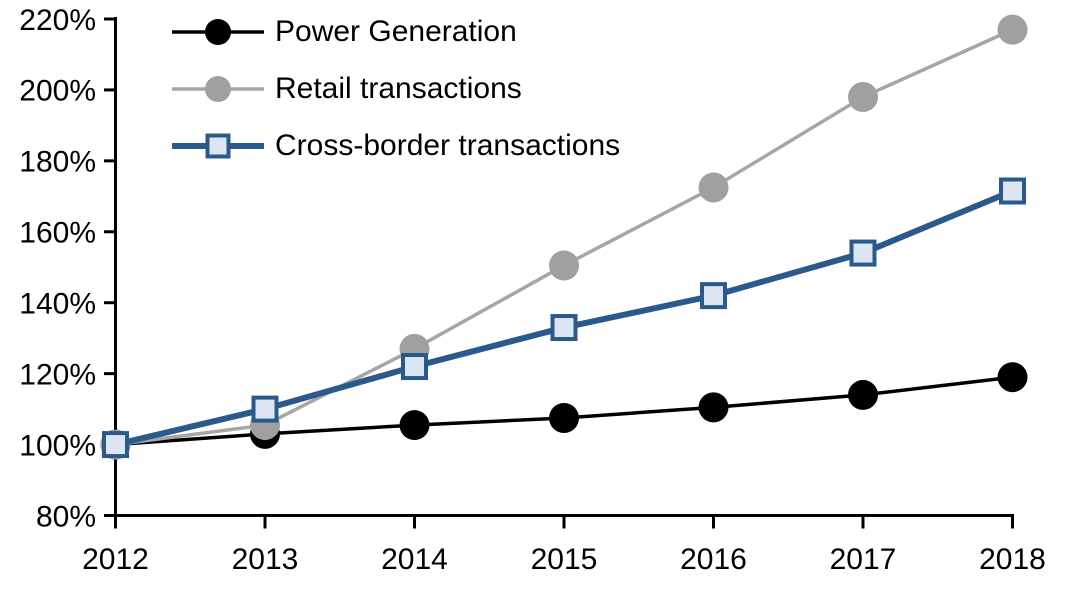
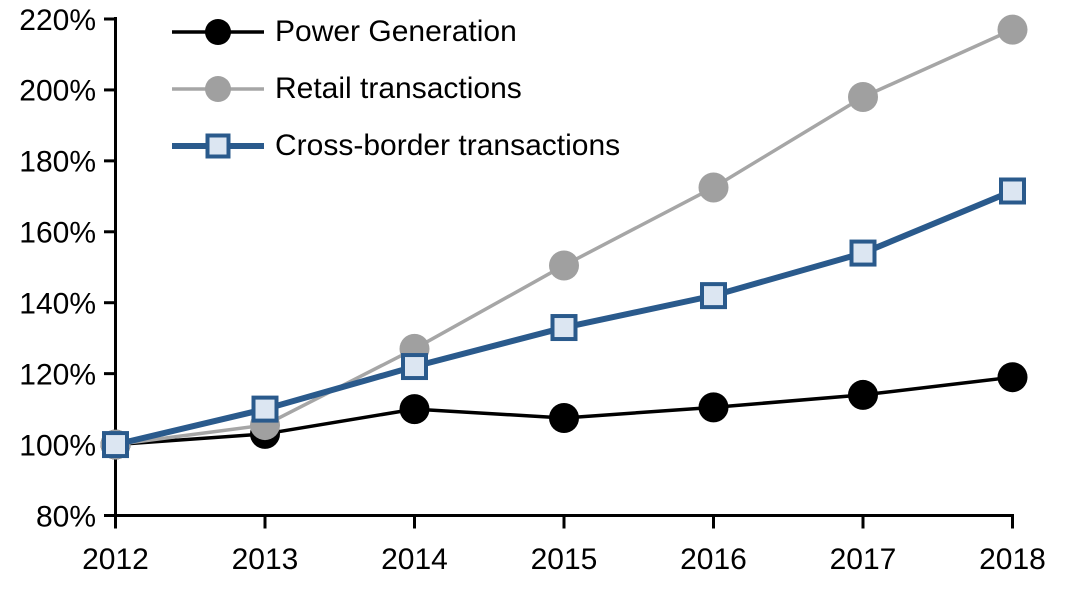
Power Generation/2014: 106% -> 110%
